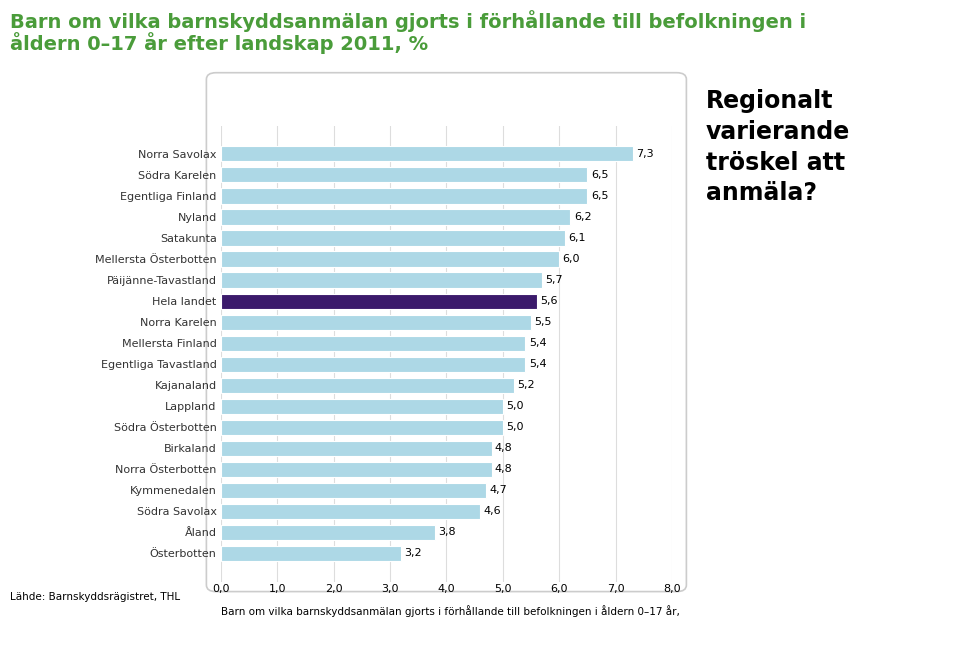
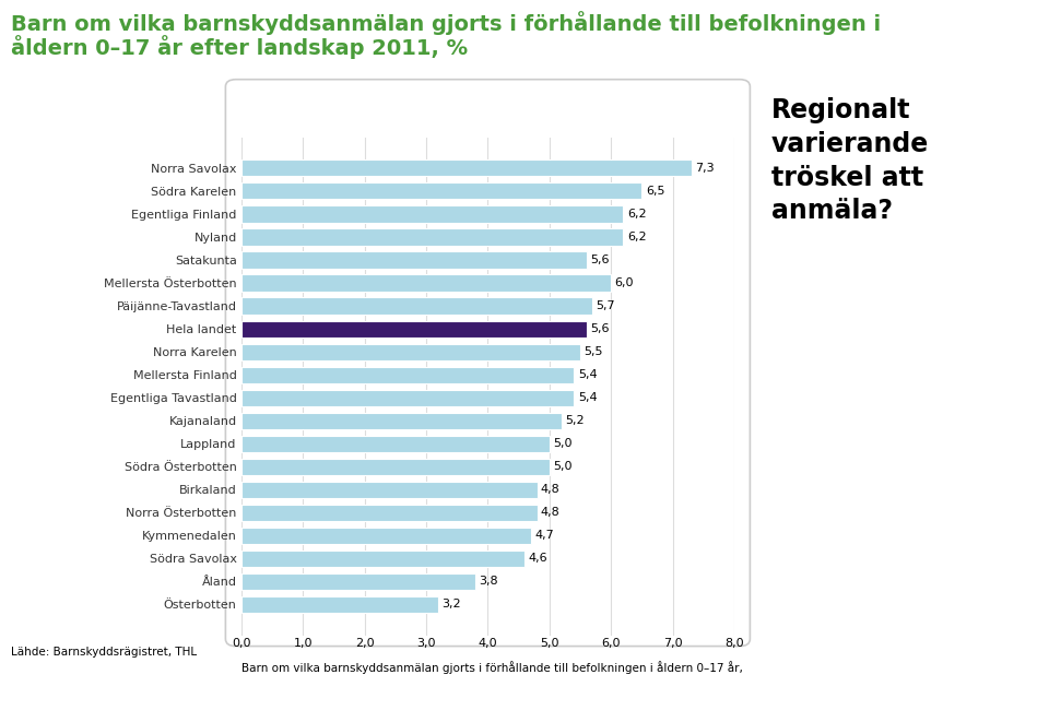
Egentliga Finland: 6,5 -> 6,2
Satakunta: 6,1 -> 5,6
